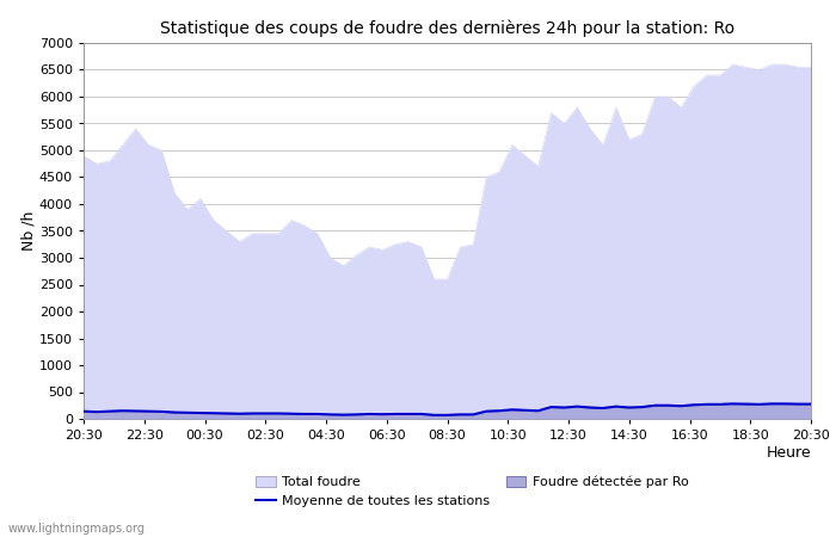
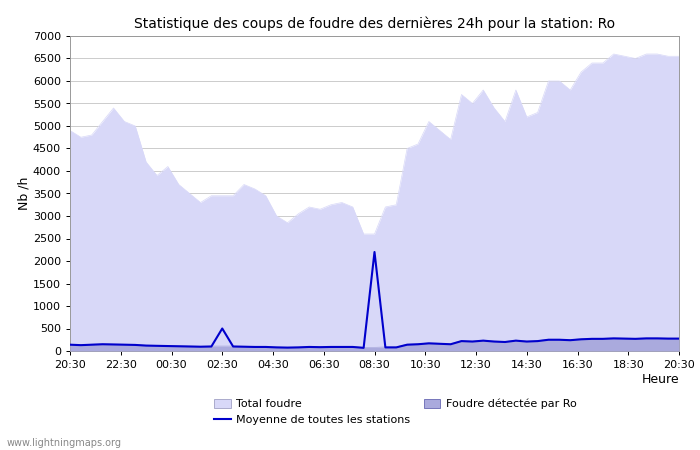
Moyenne de toutes les stations/02:30: 100 -> 500
Moyenne de toutes les stations/08:30: 70 -> 2200
